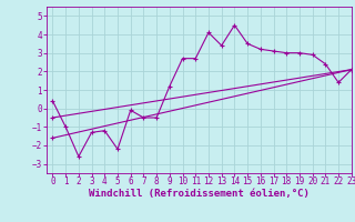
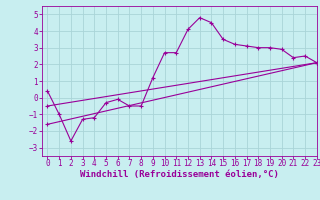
5: -2.2 -> -0.3
13: 3.4 -> 4.8
22: 1.4 -> 2.5
